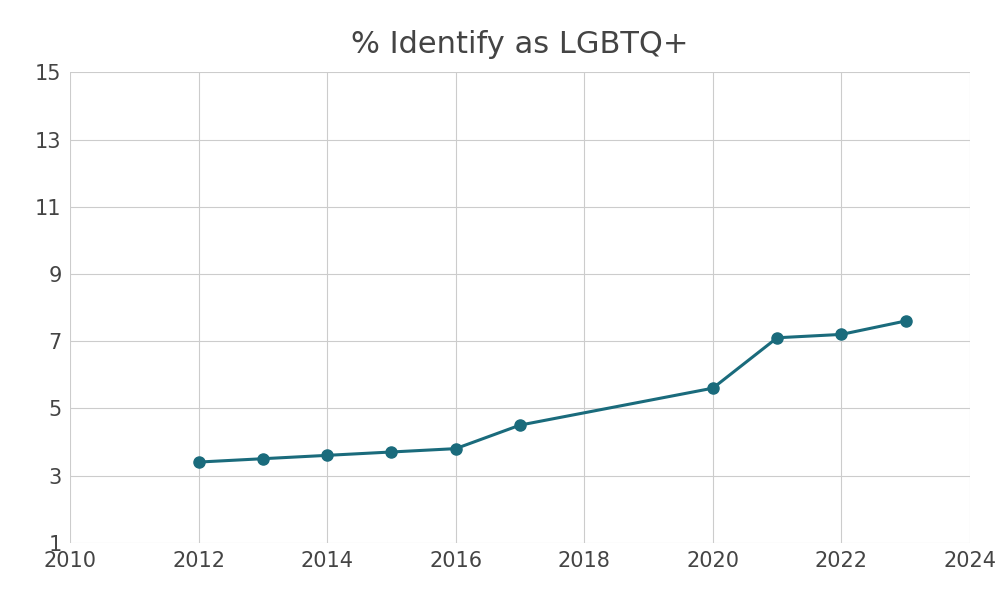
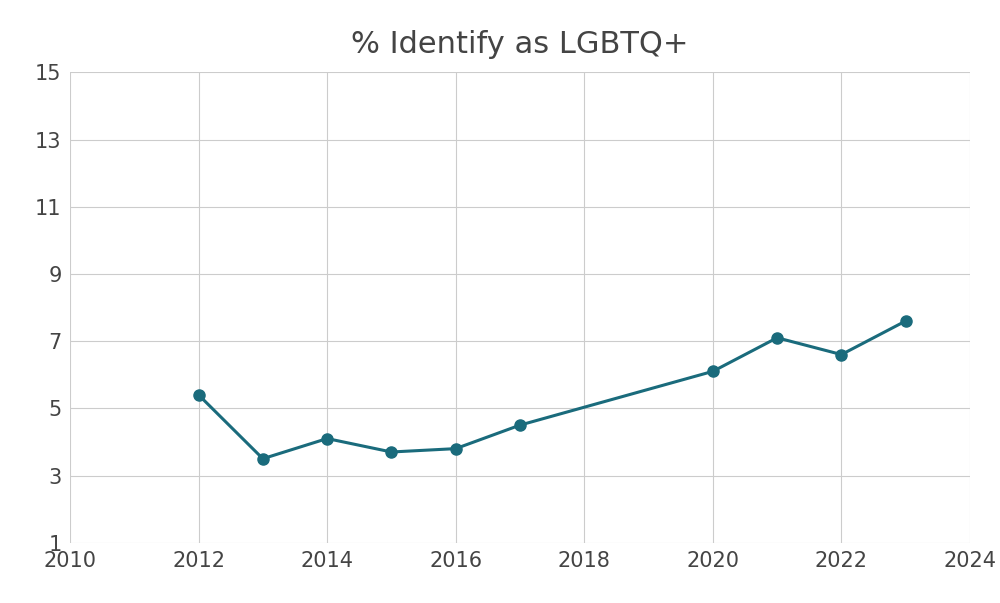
2012: 3.4 -> 5.4
2014: 3.6 -> 4.1
2020: 5.6 -> 6.1
2022: 7.2 -> 6.6
